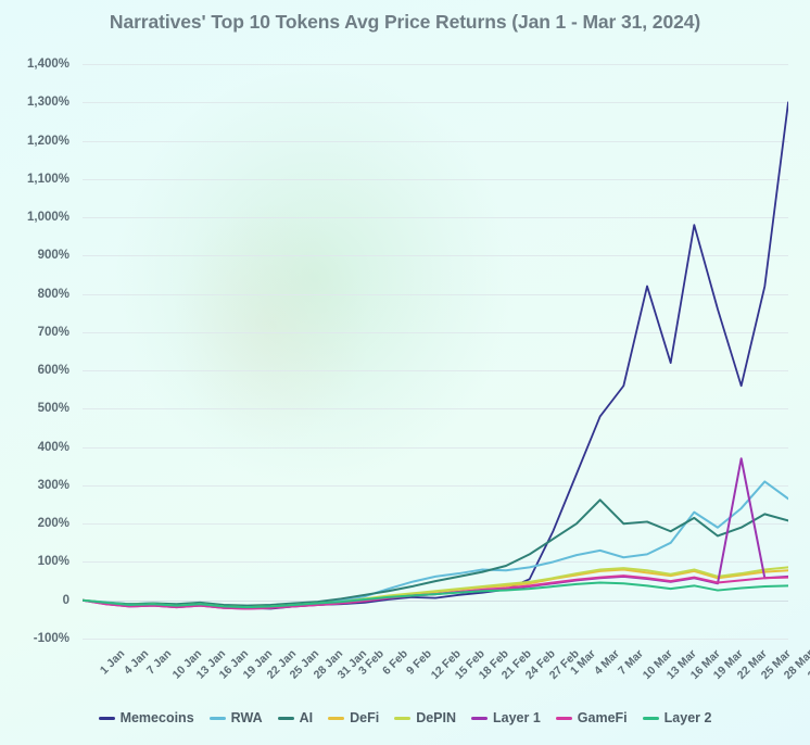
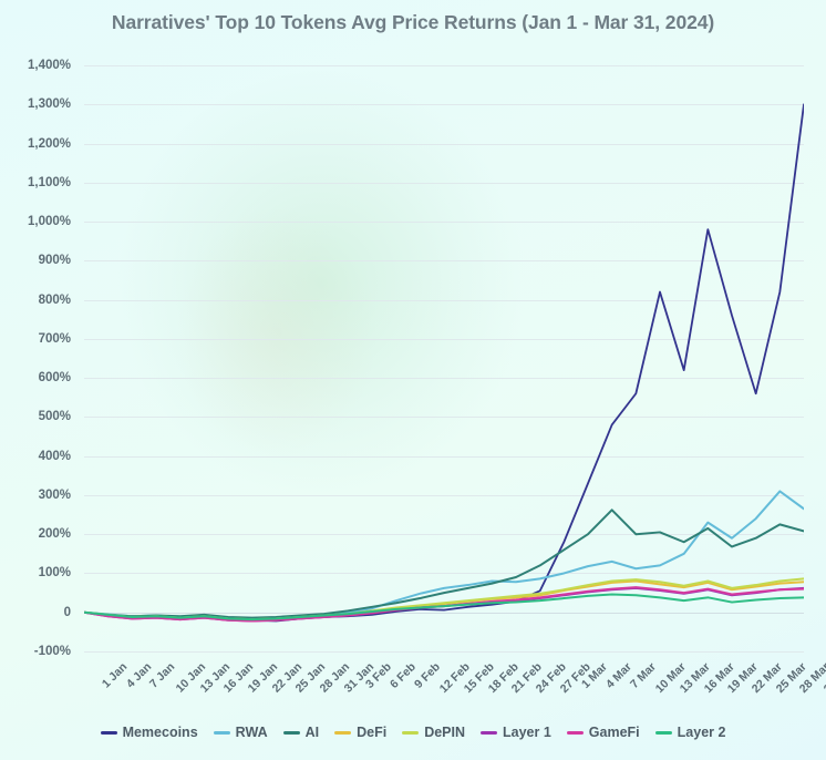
Layer 1/25 Mar: 370% -> 50%
